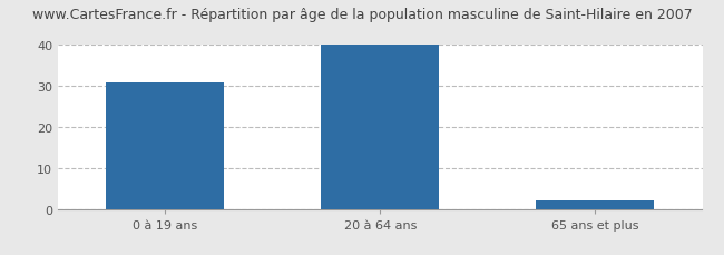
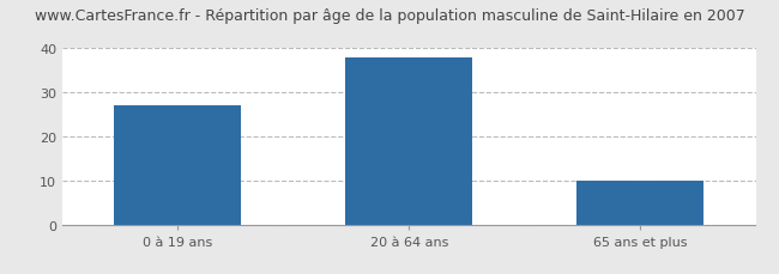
0 à 19 ans: 31 -> 27
20 à 64 ans: 40 -> 38
65 ans et plus: 2 -> 10
